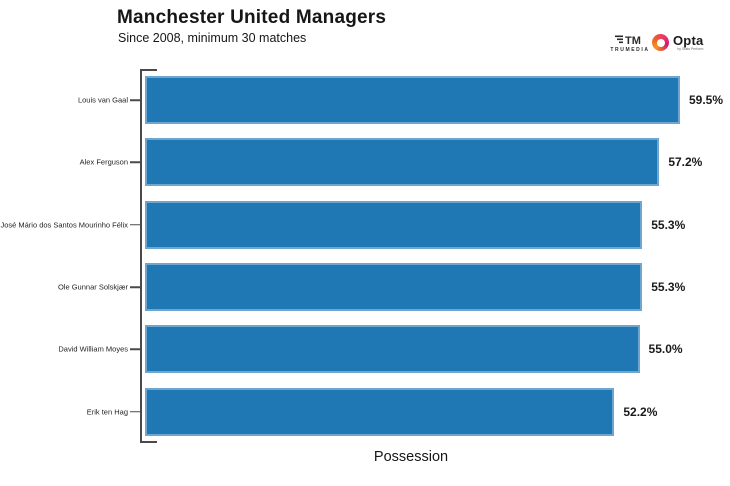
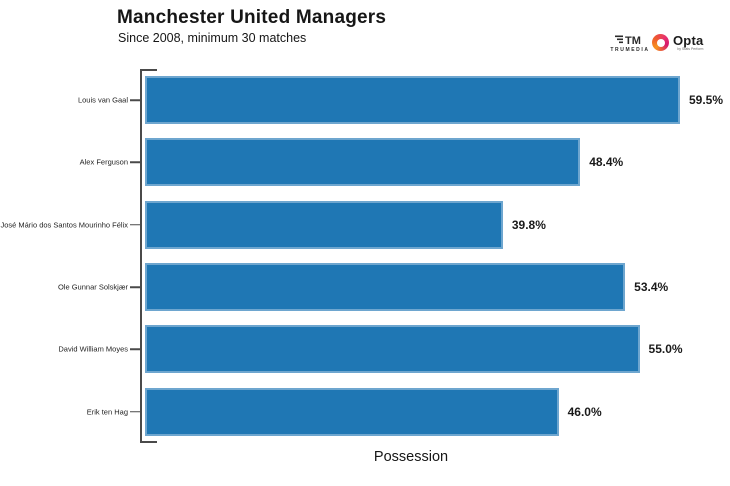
Alex Ferguson: 57.2% -> 48.4%
José Mário dos Santos Mourinho Félix: 55.3% -> 39.8%
Ole Gunnar Solskjær: 55.3% -> 53.4%
Erik ten Hag: 52.2% -> 46.0%
